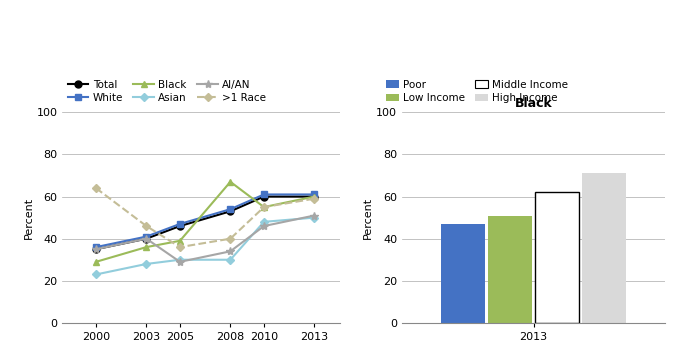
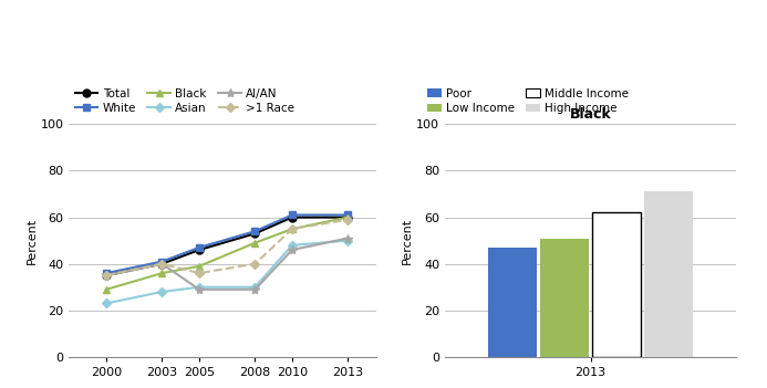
>1 Race/2000: 64 -> 35
>1 Race/2003: 46 -> 40
Black/2008: 67 -> 49
AI/AN/2008: 34 -> 29
